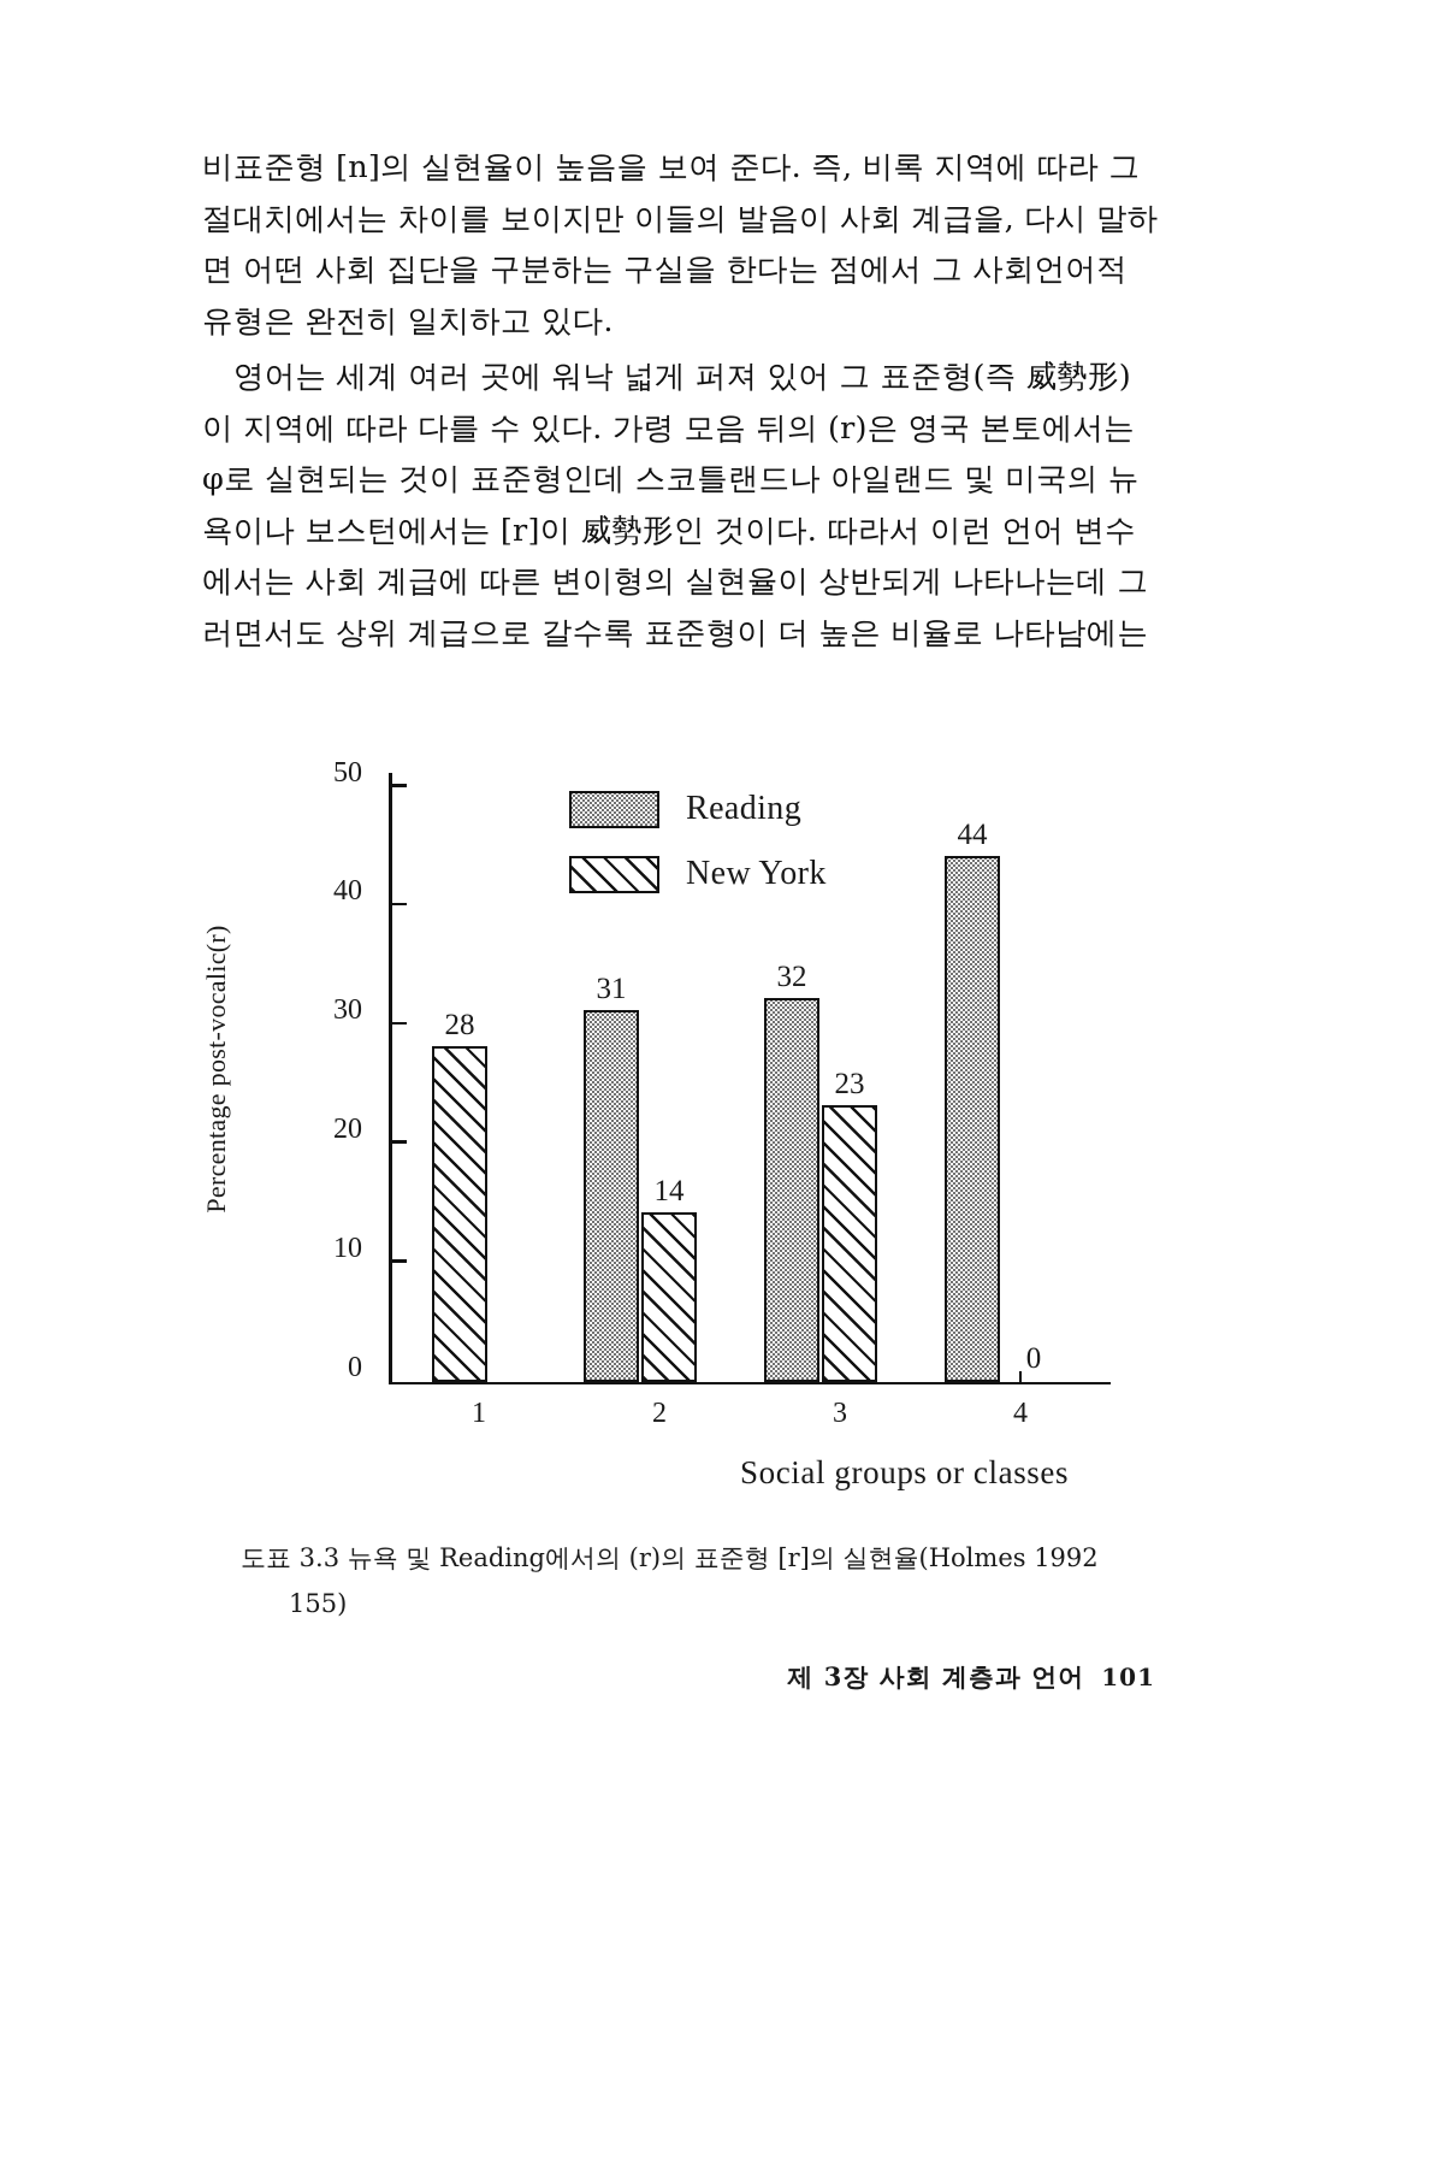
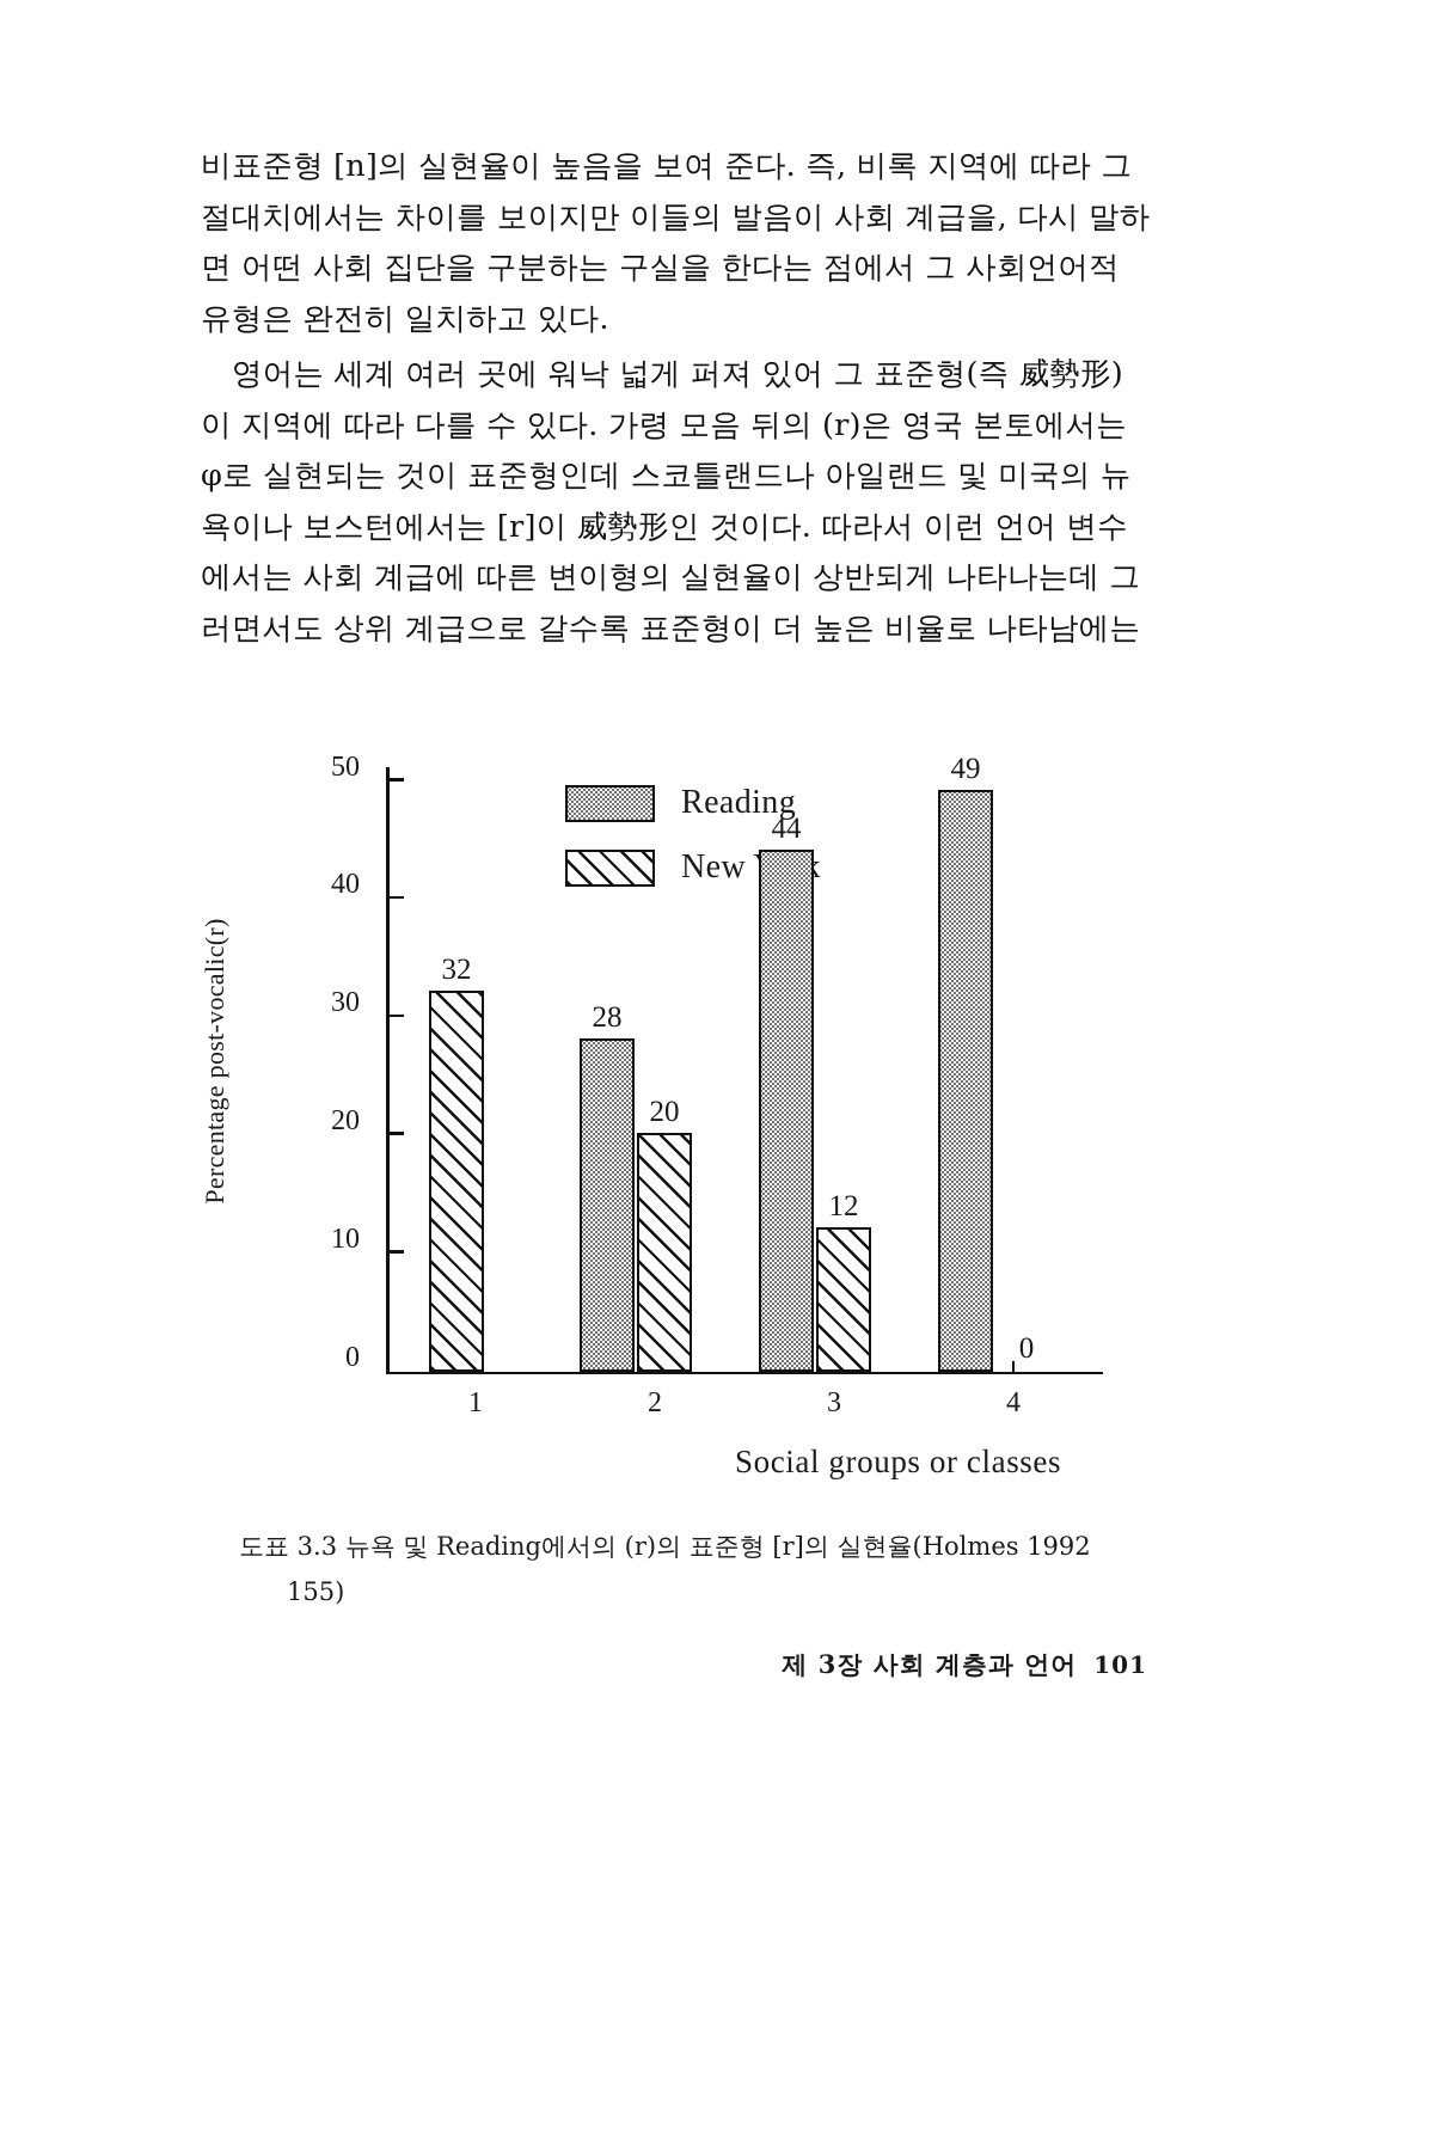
New York/1: 28 -> 32
Reading/2: 31 -> 28
New York/2: 14 -> 20
Reading/3: 32 -> 44
New York/3: 23 -> 12
Reading/4: 44 -> 49
